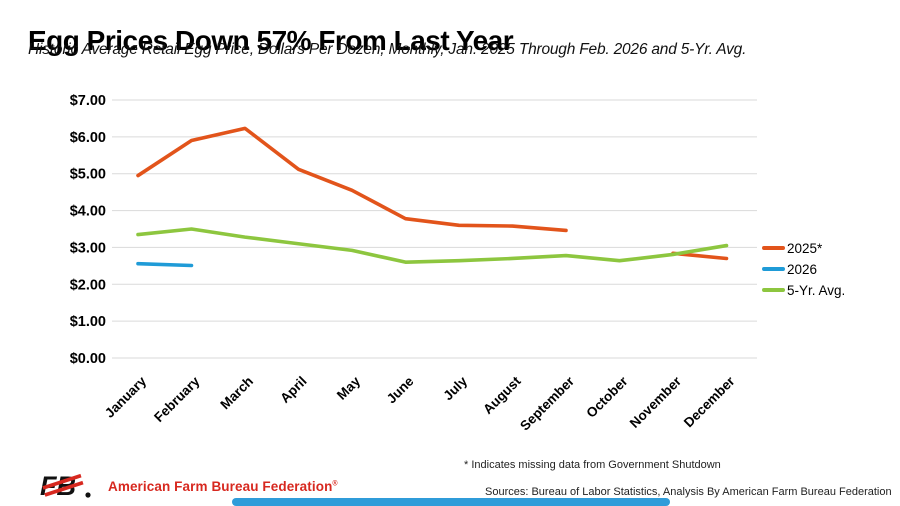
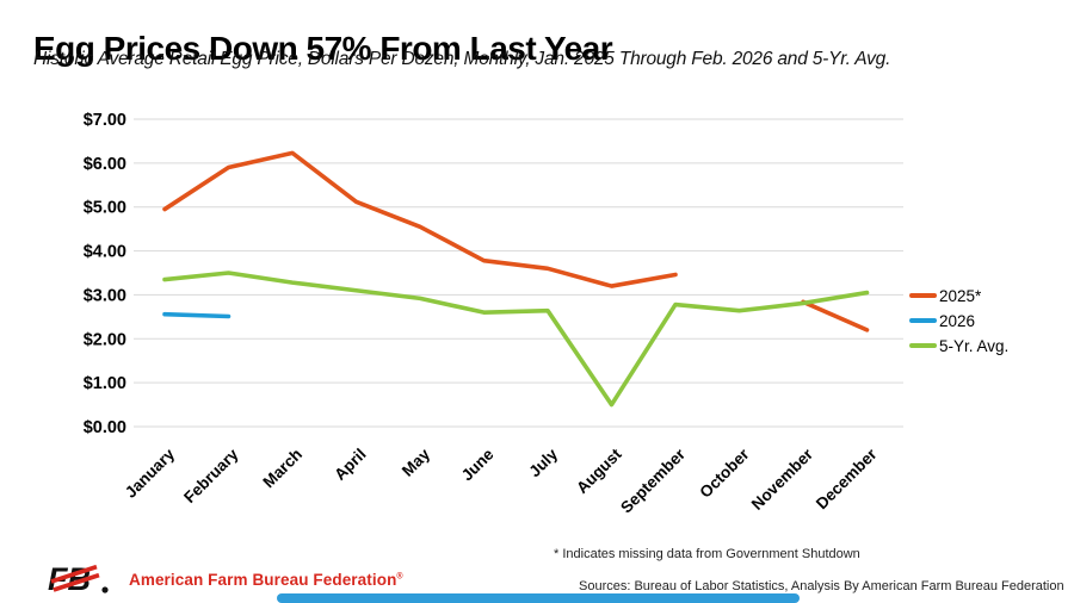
2025*/August: $3.6 -> $3.2
5-Yr. Avg./August: $2.7 -> $0.5
2025*/December: $2.7 -> $2.2
